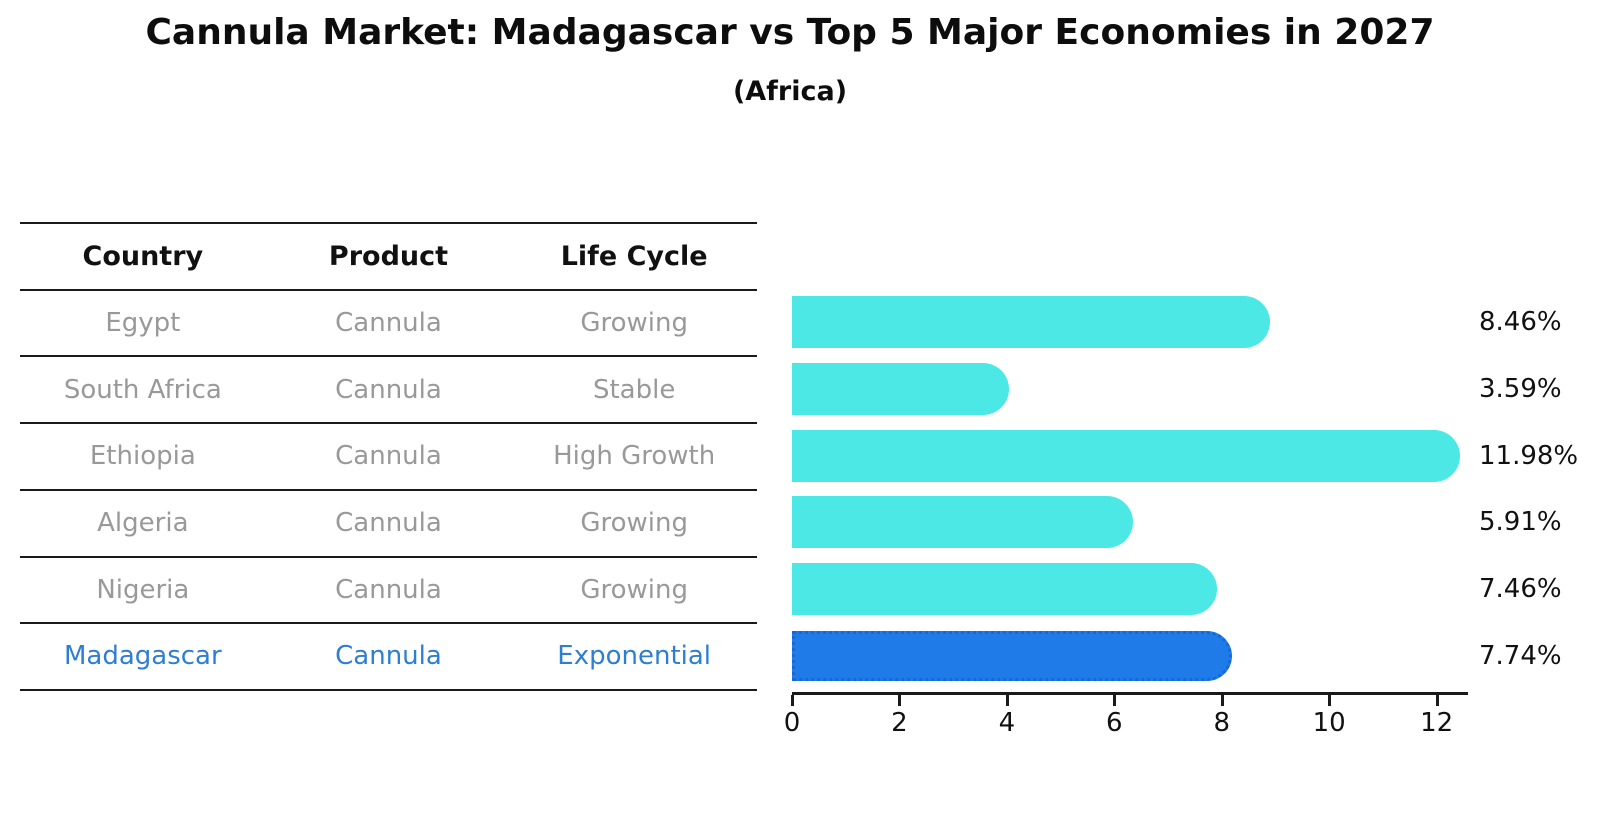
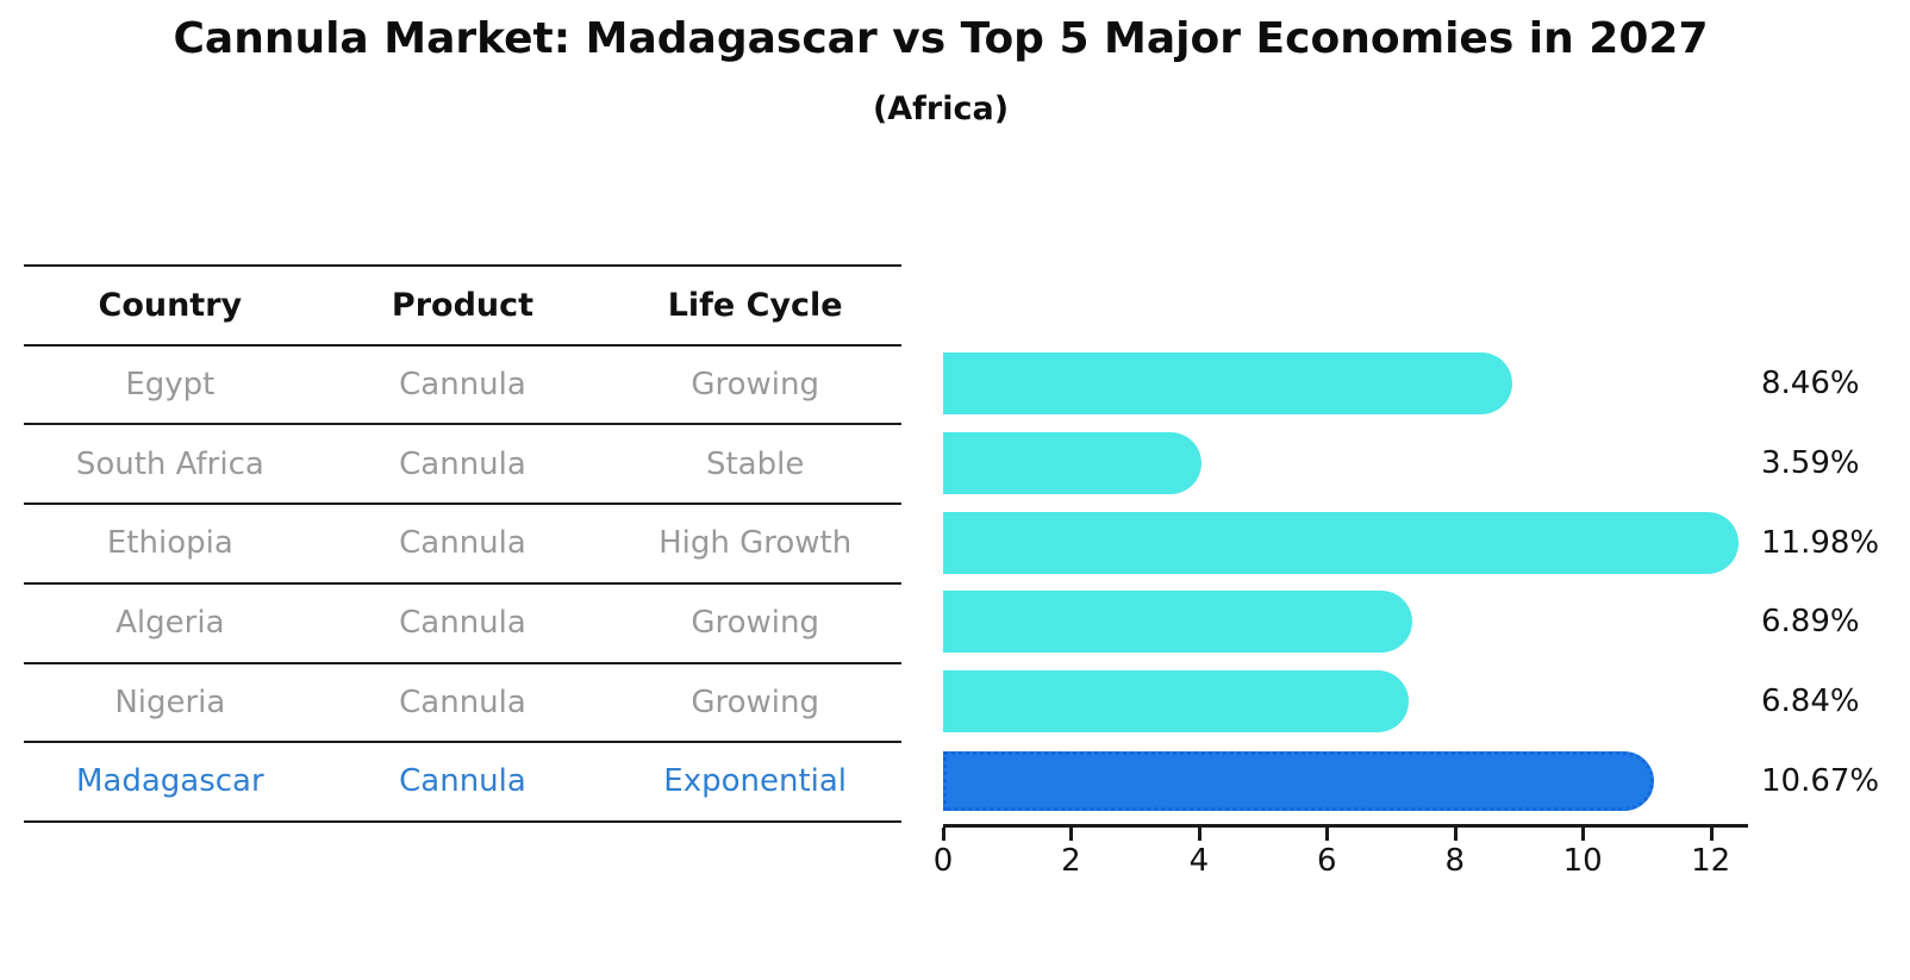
Algeria: 5.91% -> 6.89%
Nigeria: 7.46% -> 6.84%
Madagascar: 7.74% -> 10.67%
